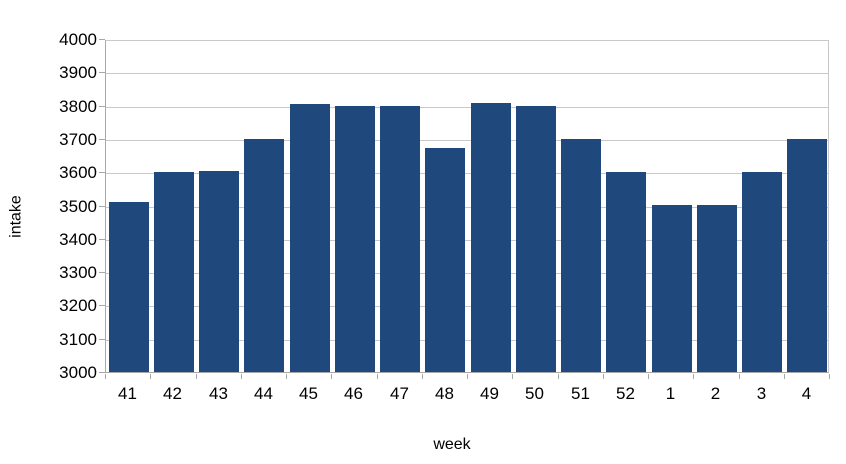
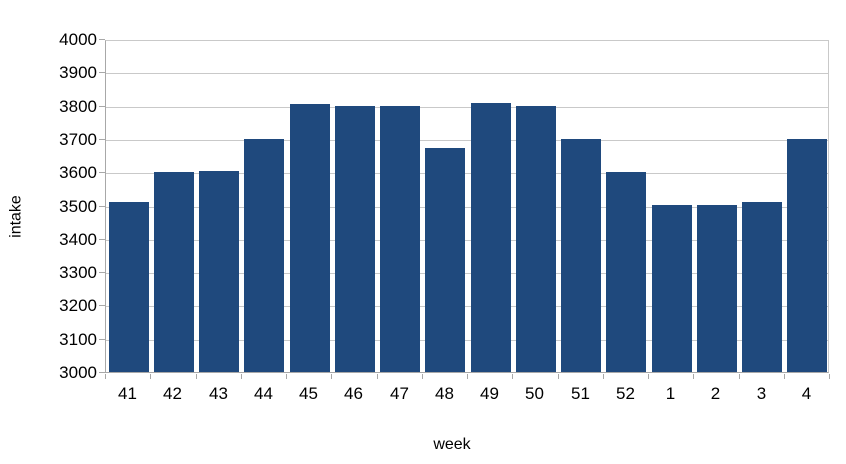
3: 3600 -> 3510
